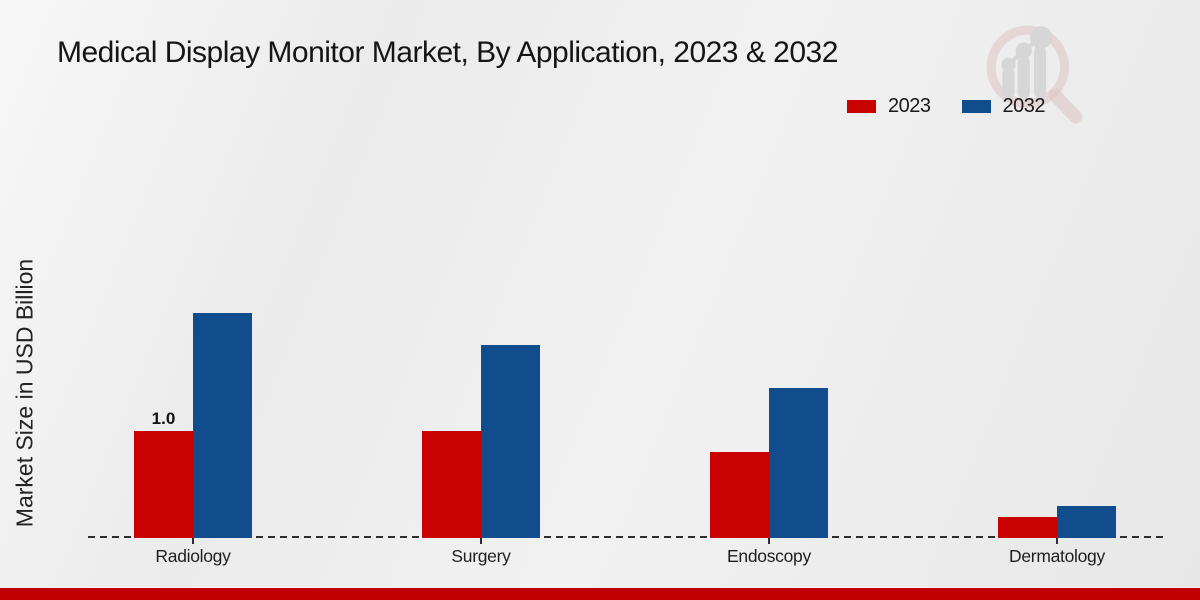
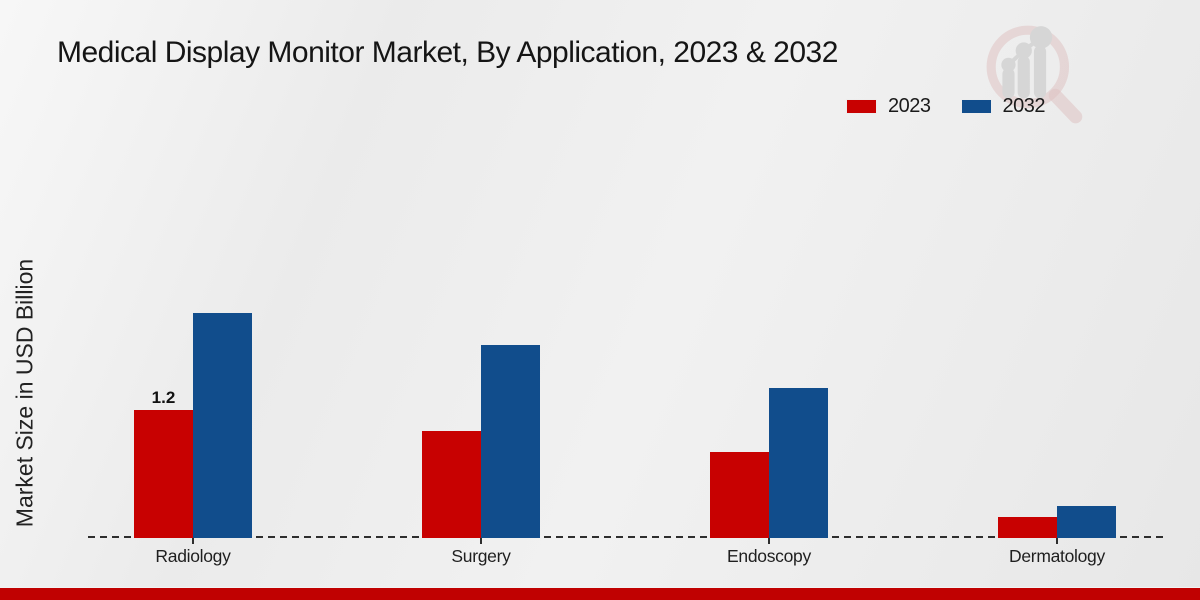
2023/Radiology: 1.0 -> 1.2
